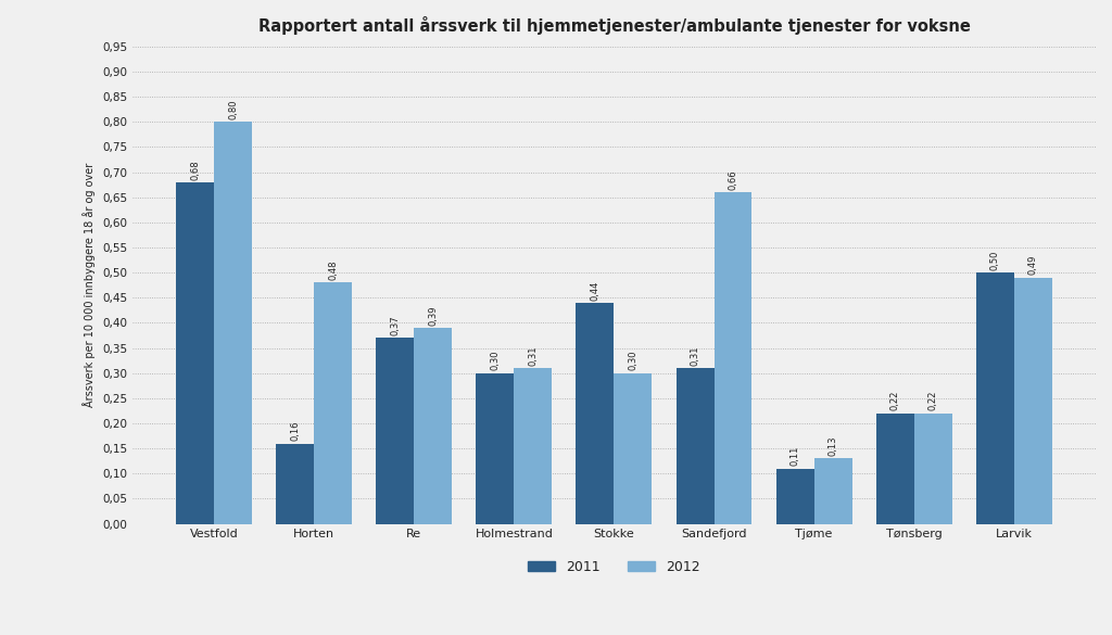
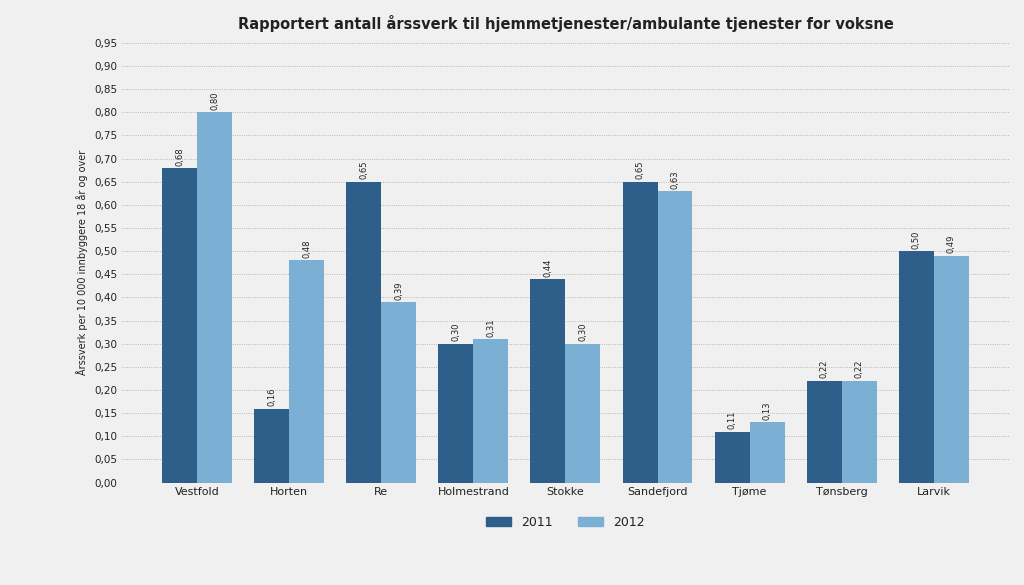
2011/Re: 0,37 -> 0,65
2011/Sandefjord: 0,31 -> 0,65
2012/Sandefjord: 0,66 -> 0,63
